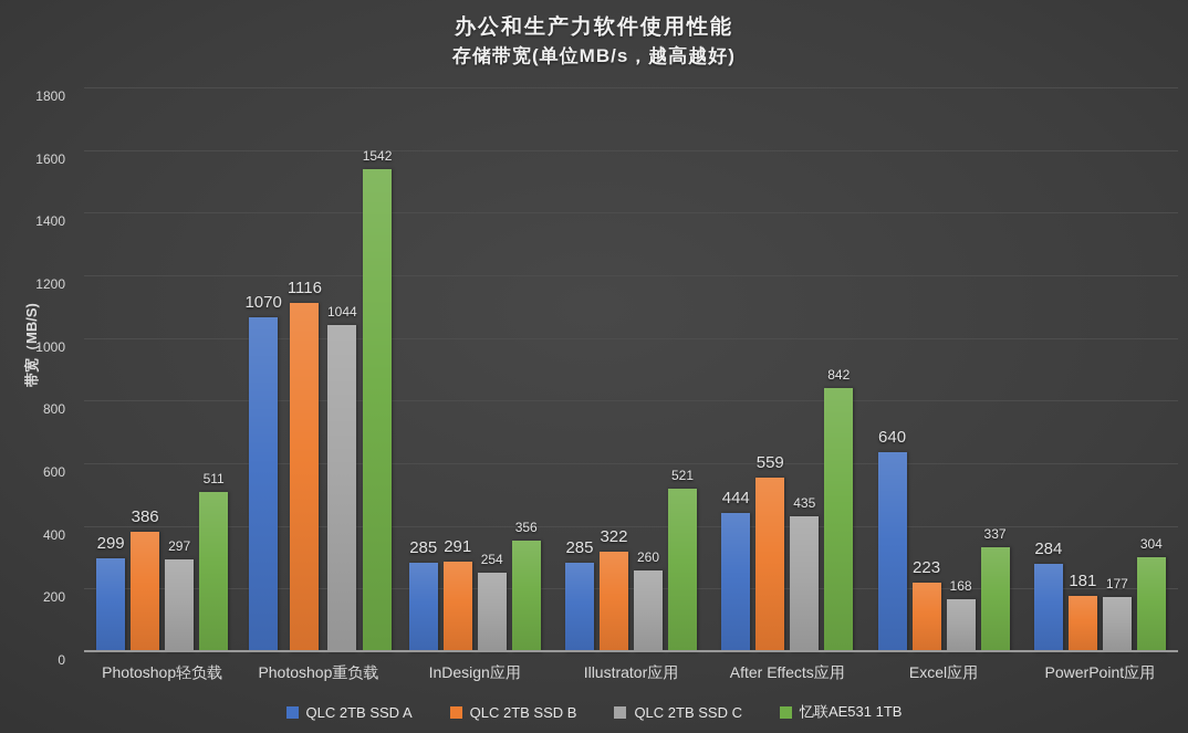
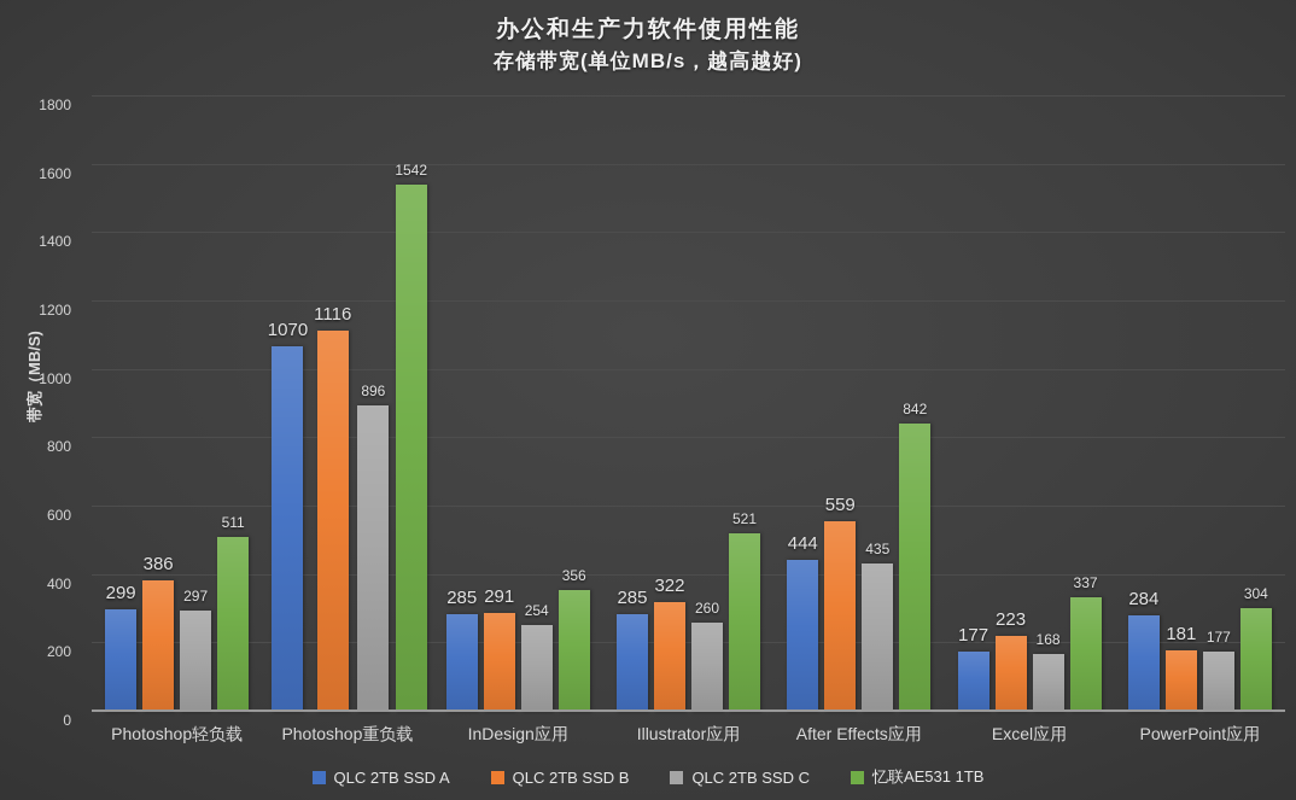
QLC 2TB SSD C/Photoshop重负载: 1044 -> 896
QLC 2TB SSD A/Excel应用: 640 -> 177
